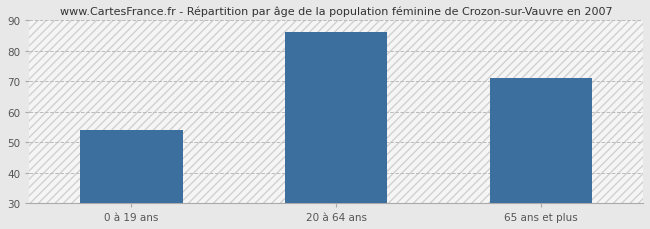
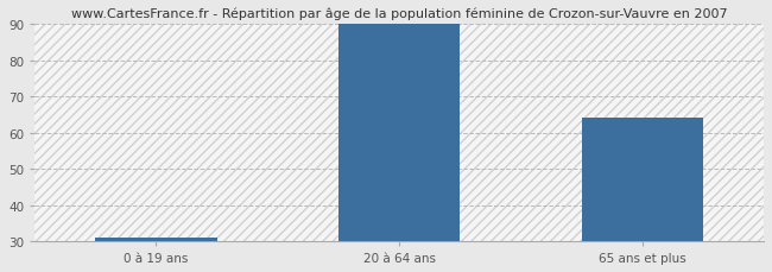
0 à 19 ans: 54 -> 31
20 à 64 ans: 86 -> 90
65 ans et plus: 71 -> 64
